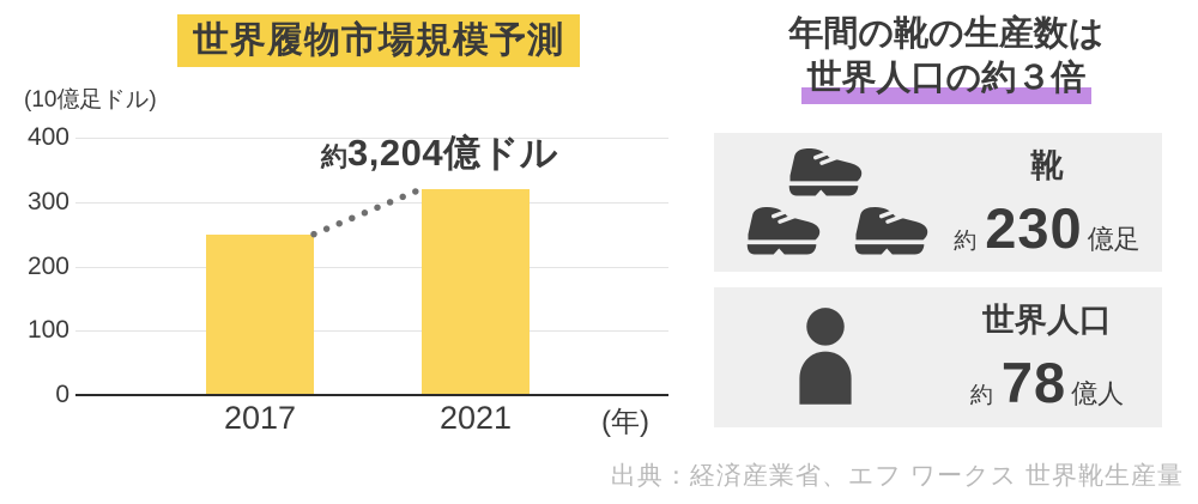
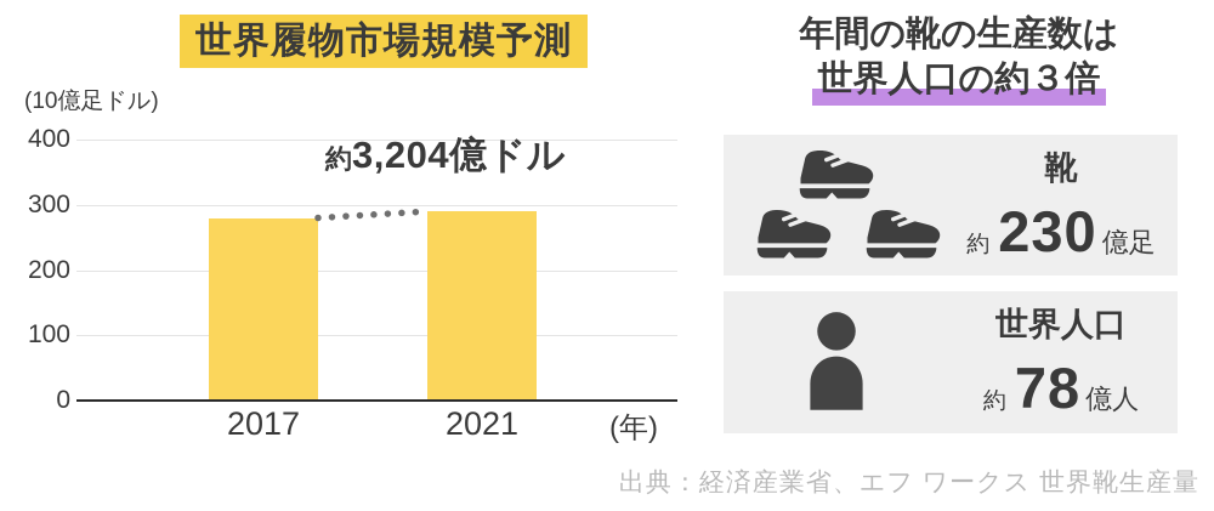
2017: 250 -> 280
2021: 320 -> 290
